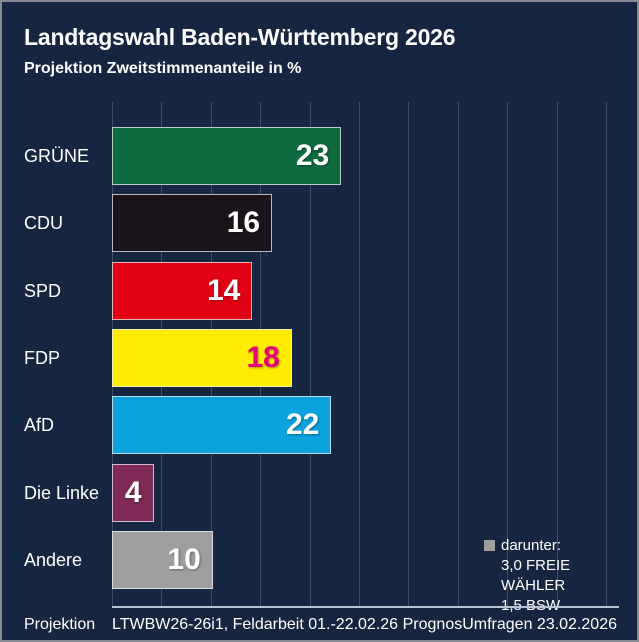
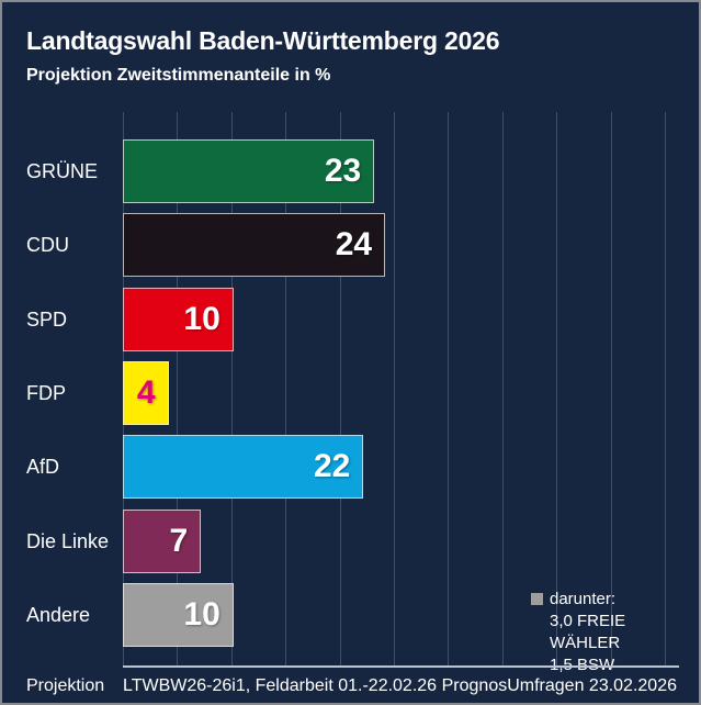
CDU: 16 -> 24
SPD: 14 -> 10
FDP: 18 -> 4
Die Linke: 4 -> 7
